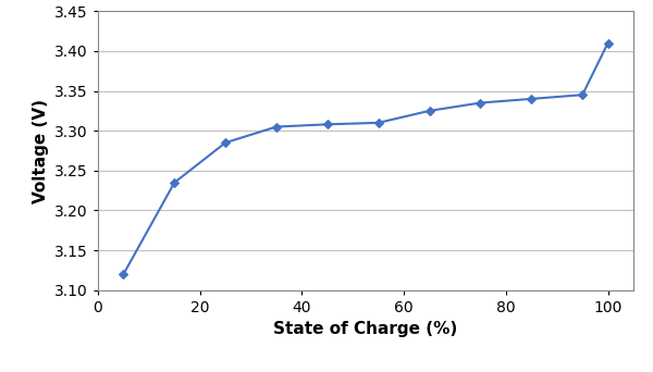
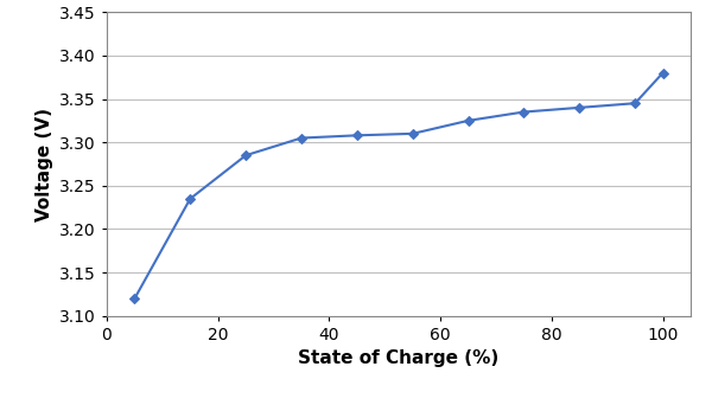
100: 3.410 -> 3.380
